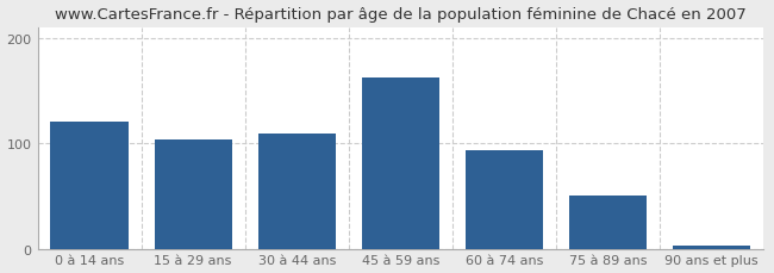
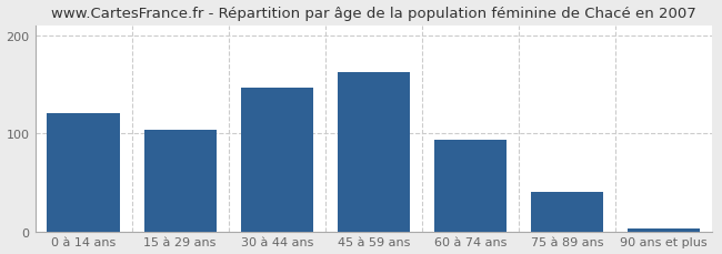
30 à 44 ans: 109 -> 146
75 à 89 ans: 50 -> 40
